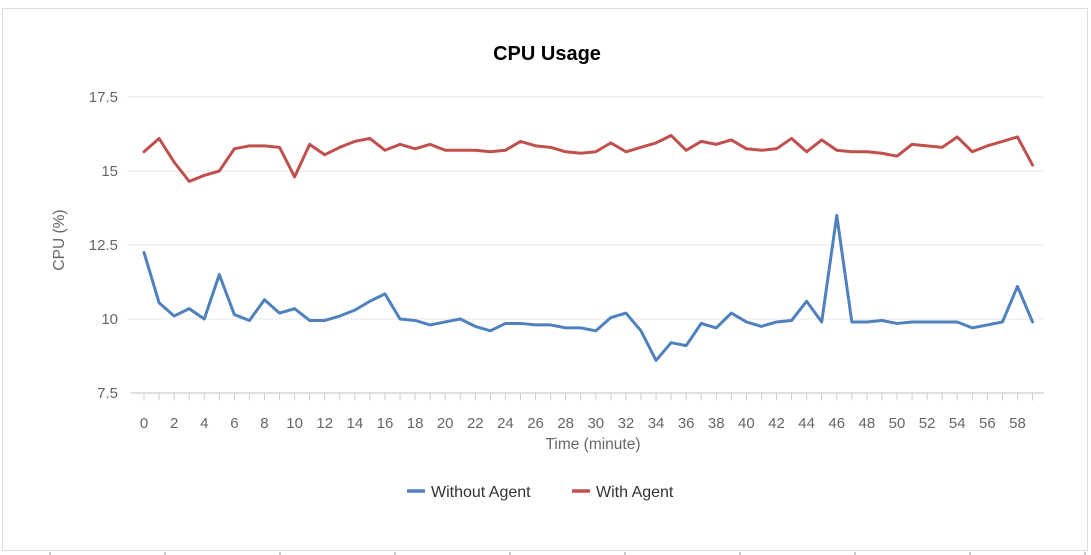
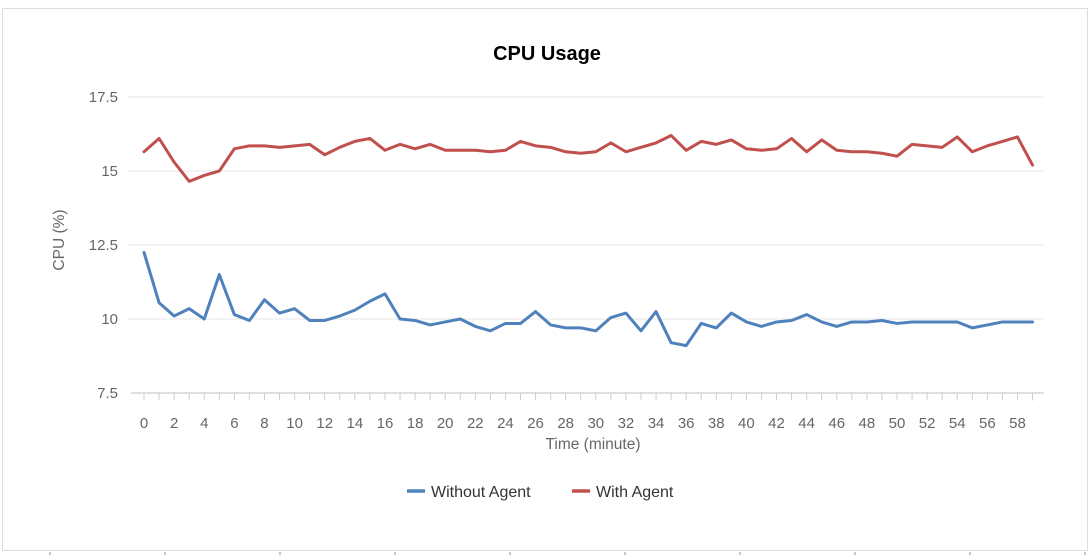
With Agent/10: 14.8 -> 15.8
Without Agent/26: 9.8 -> 10.2
Without Agent/34: 8.6 -> 10.2
Without Agent/44: 10.6 -> 10.2
Without Agent/46: 13.5 -> 9.8
Without Agent/58: 11.1 -> 9.9
